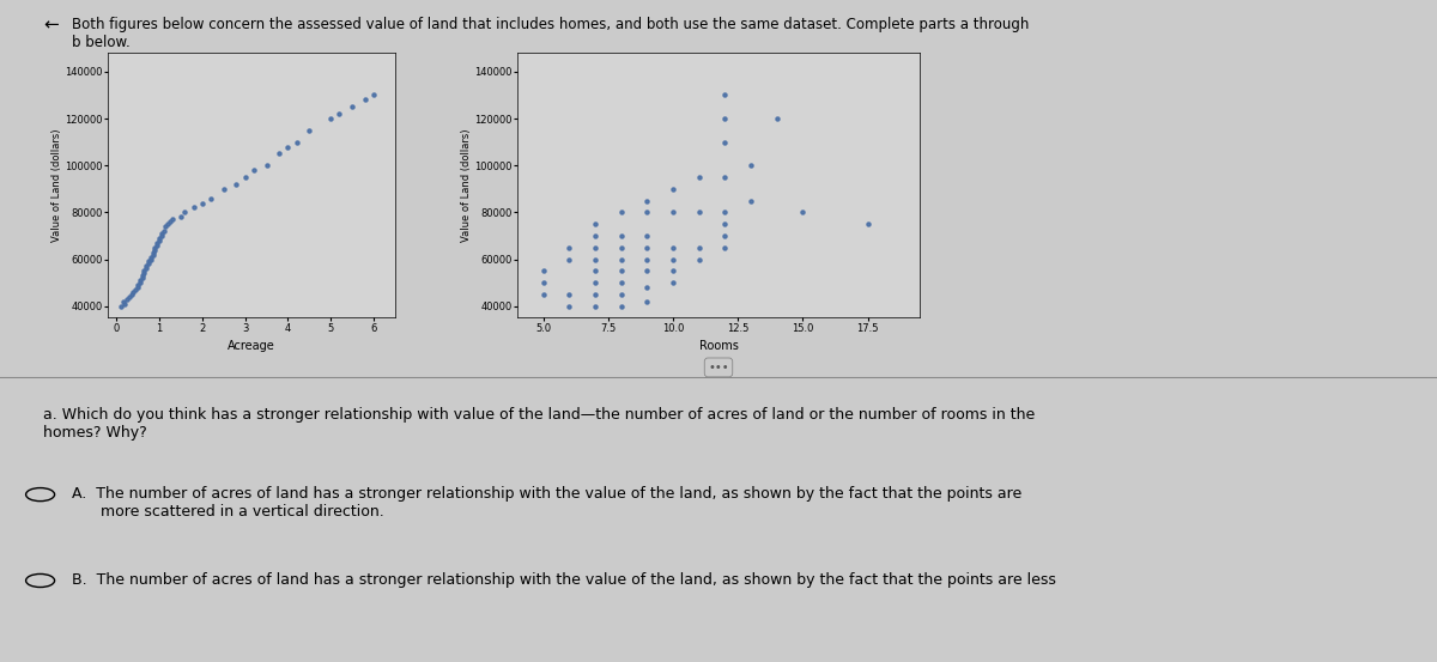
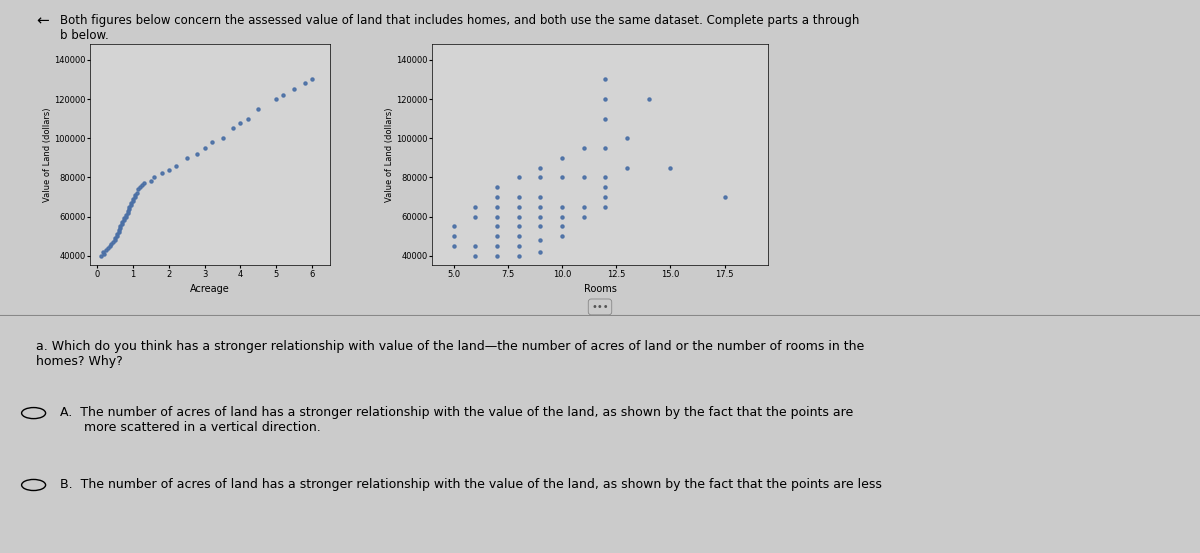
15.0: 80000 -> 85000
17.5: 75000 -> 70000
